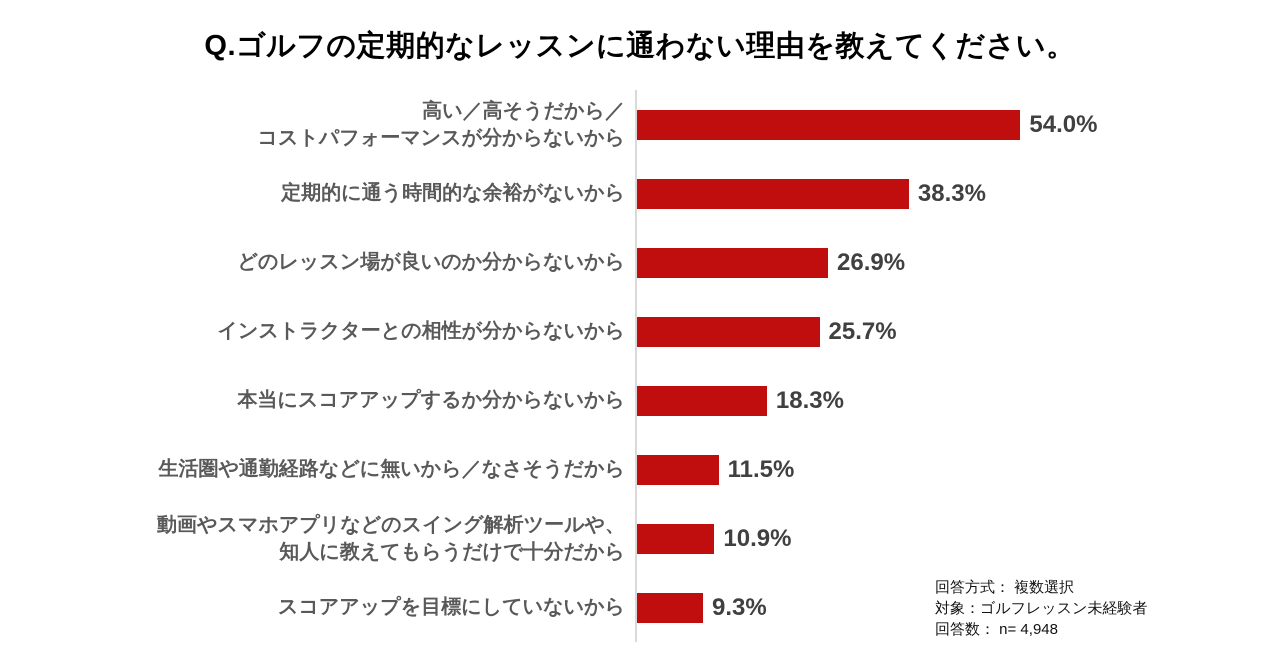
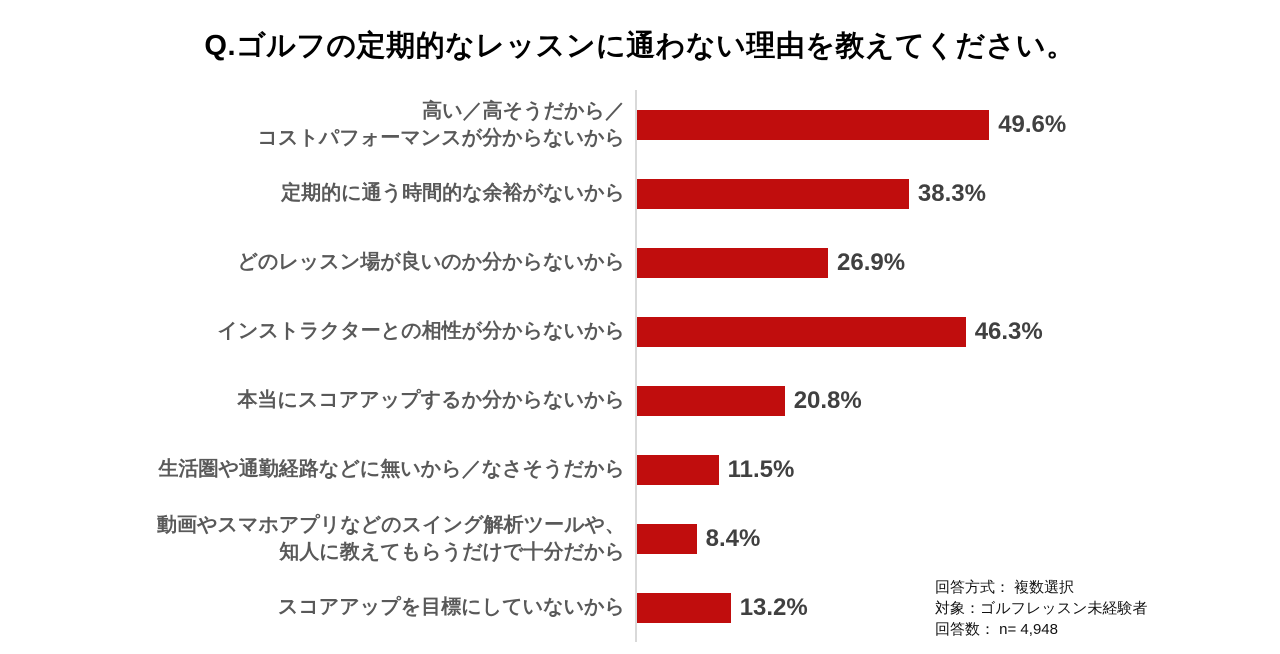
高い／高そうだから／ コストパフォーマンスが分からないから: 54.0% -> 49.6%
インストラクターとの相性が分からないから: 25.7% -> 46.3%
本当にスコアアップするか分からないから: 18.3% -> 20.8%
動画やスマホアプリなどのスイング解析ツールや、 知人に教えてもらうだけで十分だから: 10.9% -> 8.4%
スコアアップを目標にしていないから: 9.3% -> 13.2%
